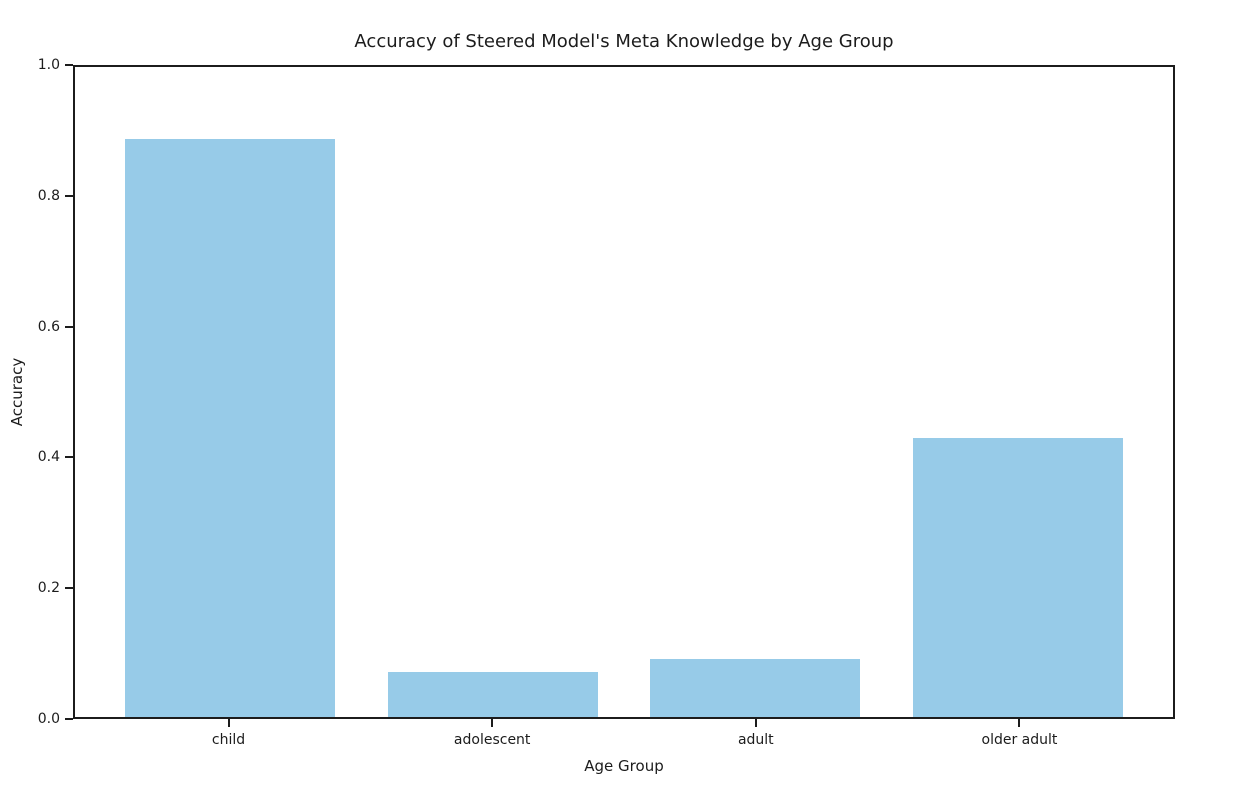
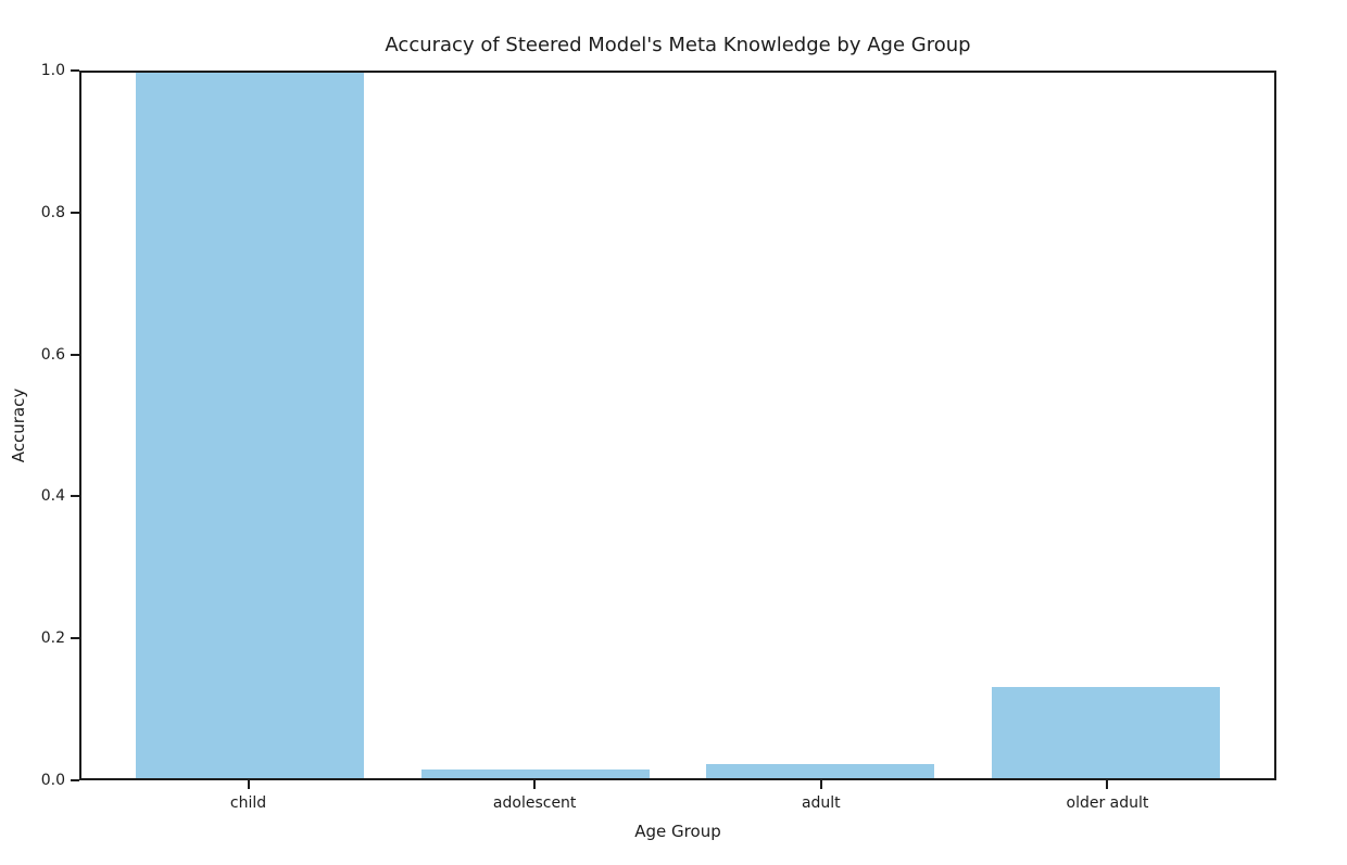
child: 0.89 -> 1.00
adolescent: 0.07 -> 0.01
adult: 0.09 -> 0.02
older adult: 0.43 -> 0.13
